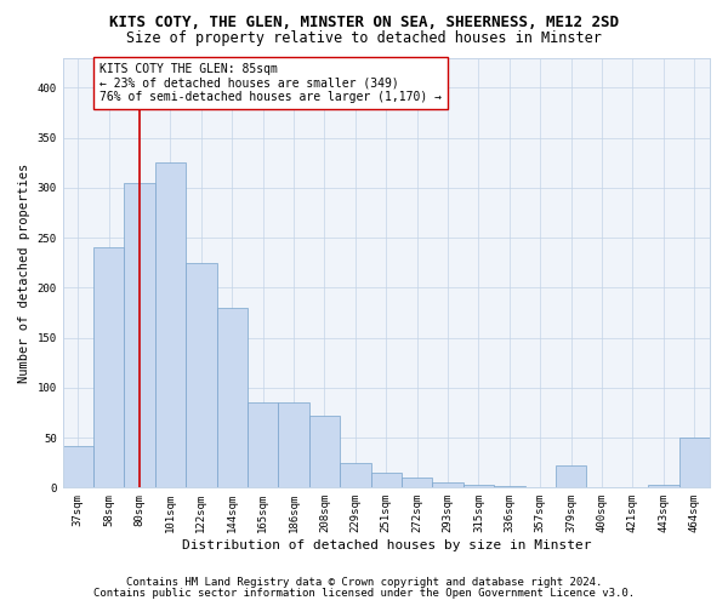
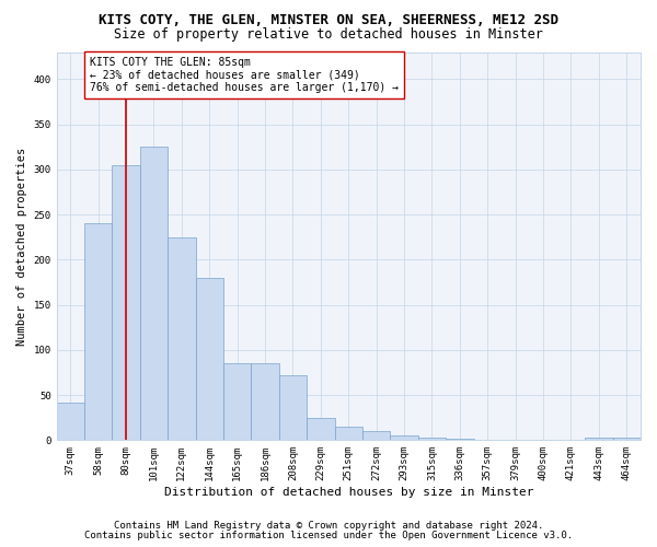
379sqm: 22 -> 1
464sqm: 50 -> 3
